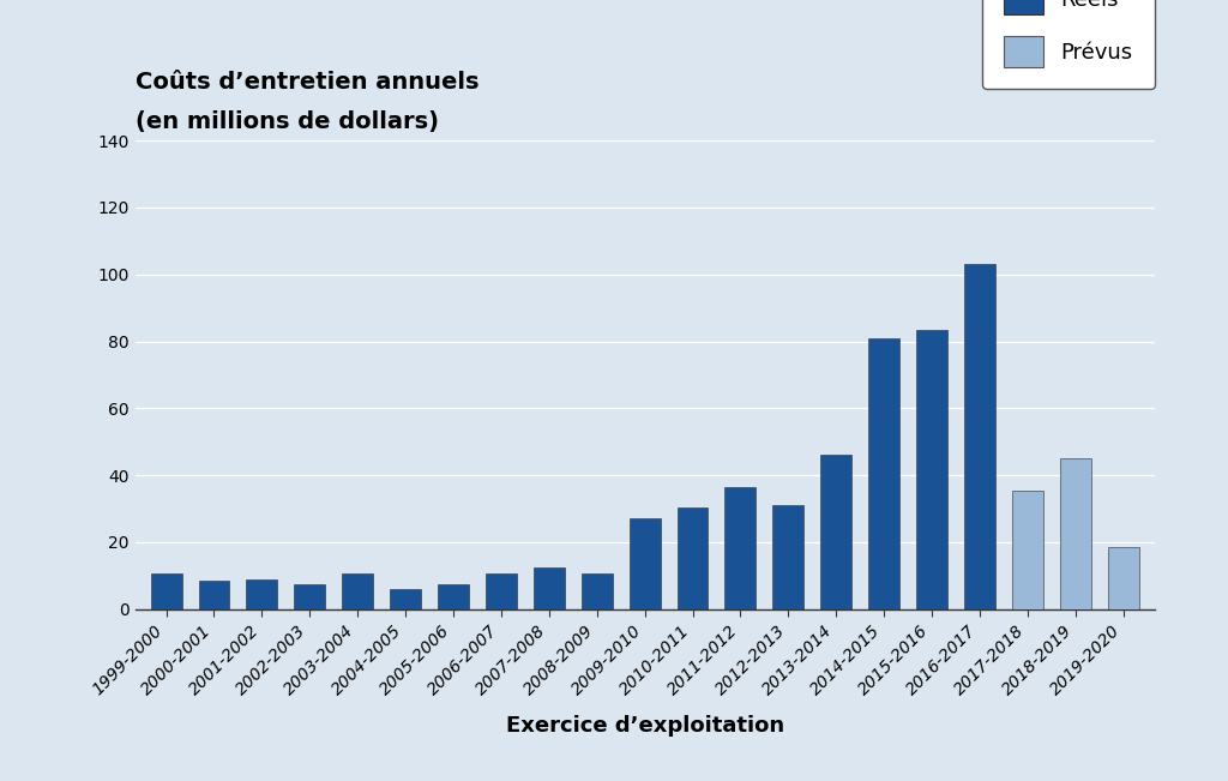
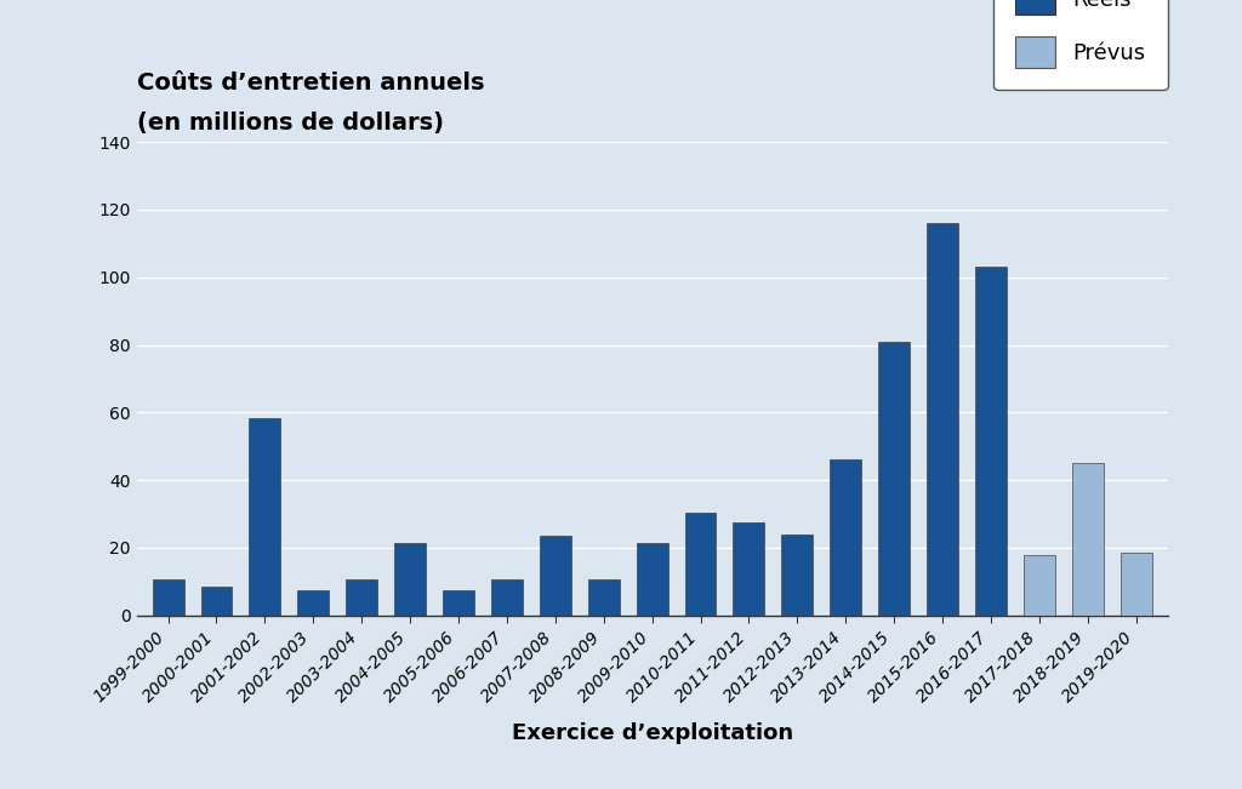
2001-2002: 9.0 -> 58.5
2004-2005: 6.0 -> 21.5
2007-2008: 12.5 -> 23.5
2009-2010: 27.0 -> 21.5
2011-2012: 36.5 -> 27.5
2012-2013: 31.0 -> 24.0
2015-2016: 83.5 -> 116.0
2017-2018: 35.5 -> 18.0
